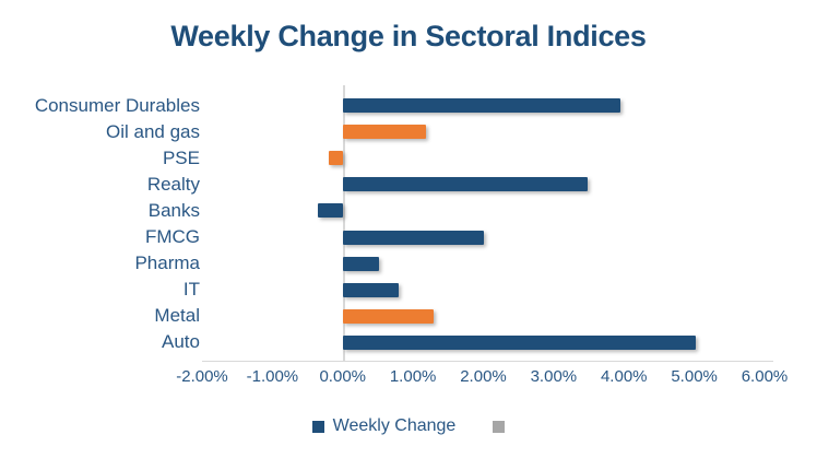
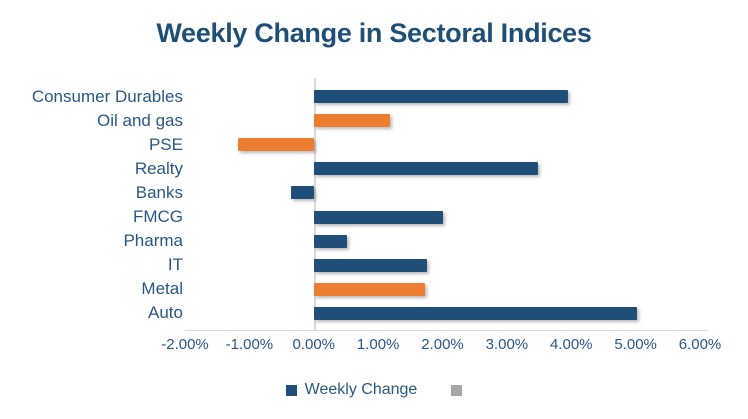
PSE: -0.2% -> -1.2%
IT: 0.8% -> 1.8%
Metal: 1.3% -> 1.7%
